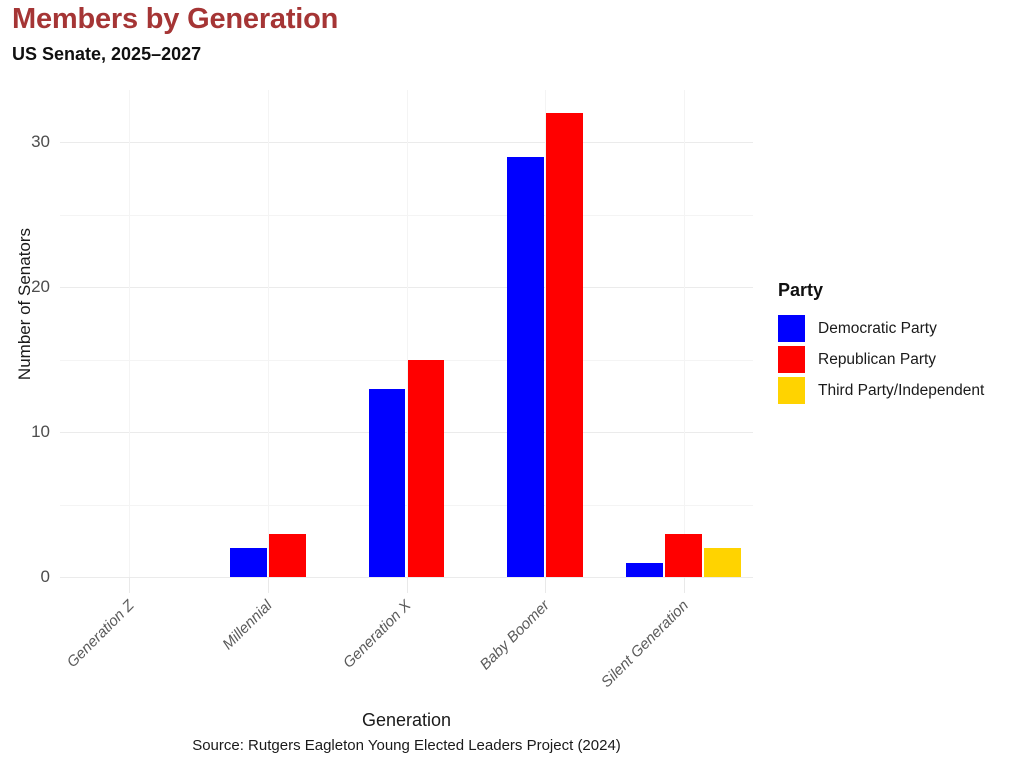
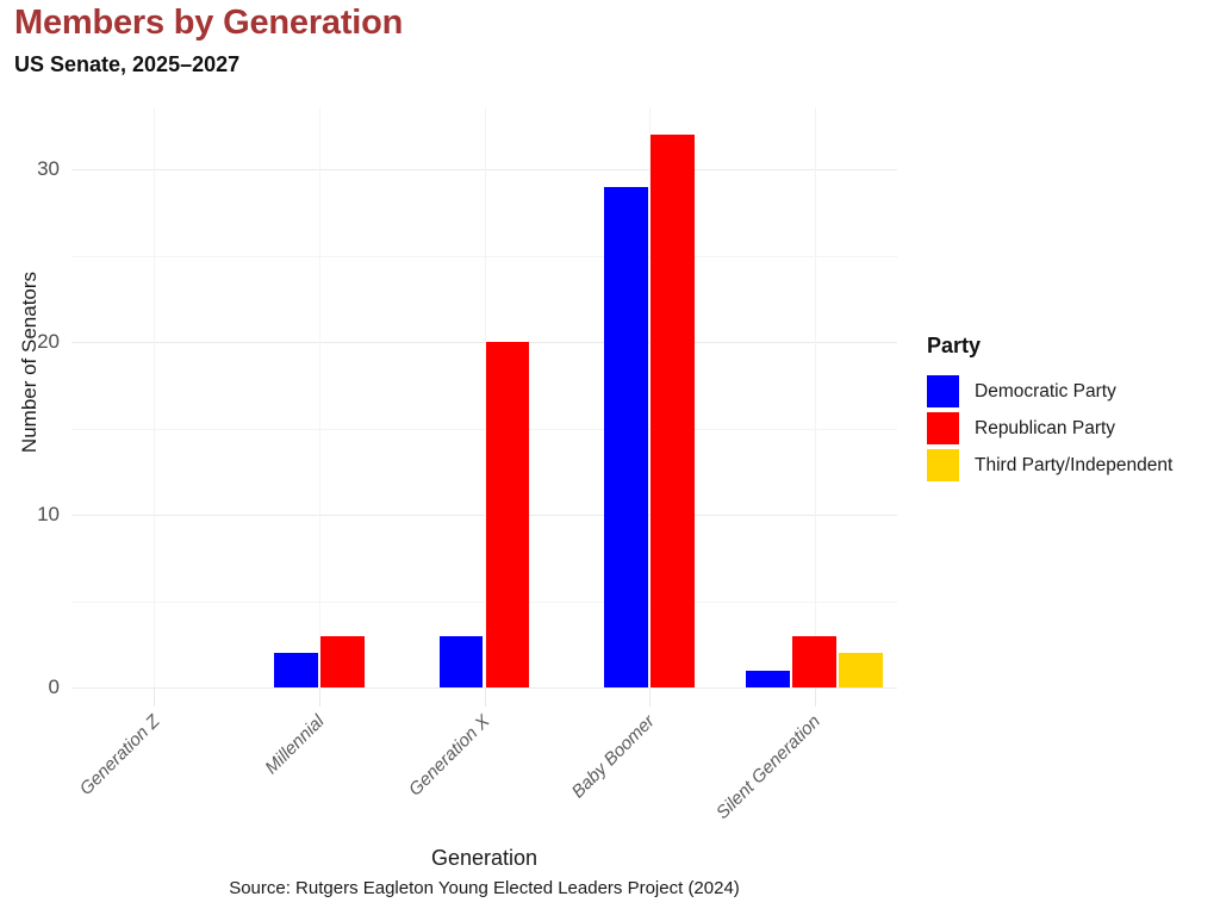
Democratic Party/Generation X: 13 -> 3
Republican Party/Generation X: 15 -> 20
